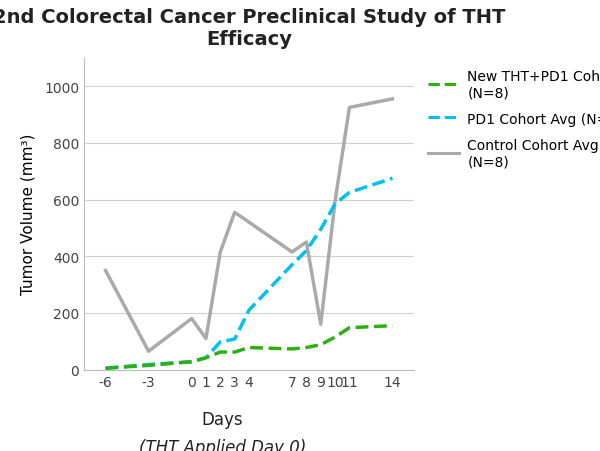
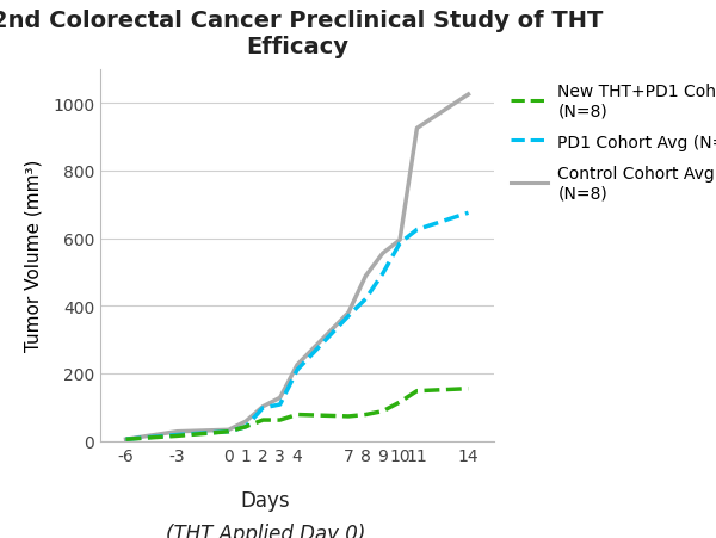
Control Cohort Avg (N=8)/-6: 350 -> 5
Control Cohort Avg (N=8)/-3: 65 -> 28
Control Cohort Avg (N=8)/0: 180 -> 33
Control Cohort Avg (N=8)/1: 110 -> 58
Control Cohort Avg (N=8)/2: 415 -> 102
Control Cohort Avg (N=8)/3: 555 -> 128
Control Cohort Avg (N=8)/4: 520 -> 225
Control Cohort Avg (N=8)/7: 415 -> 380
Control Cohort Avg (N=8)/8: 450 -> 488
Control Cohort Avg (N=8)/9: 160 -> 555
Control Cohort Avg (N=8)/14: 955 -> 1025
